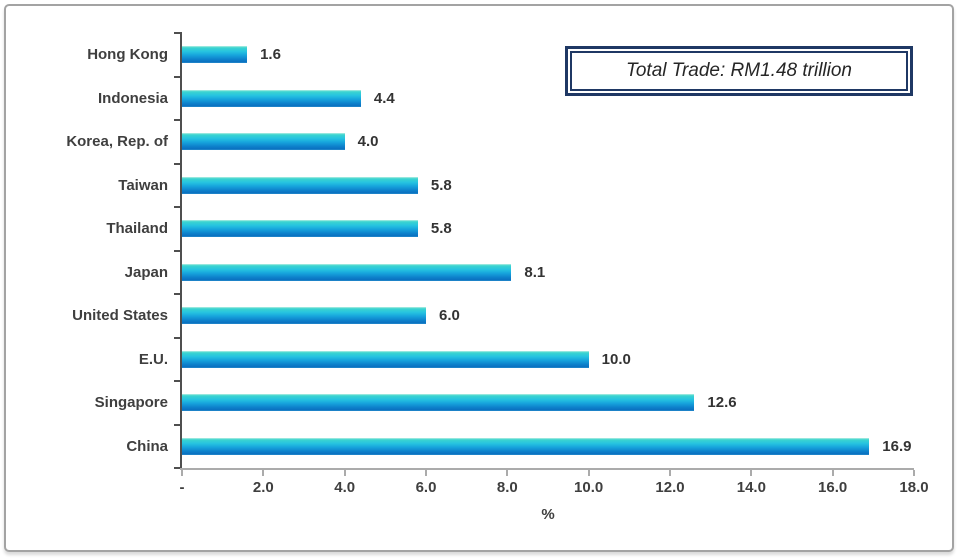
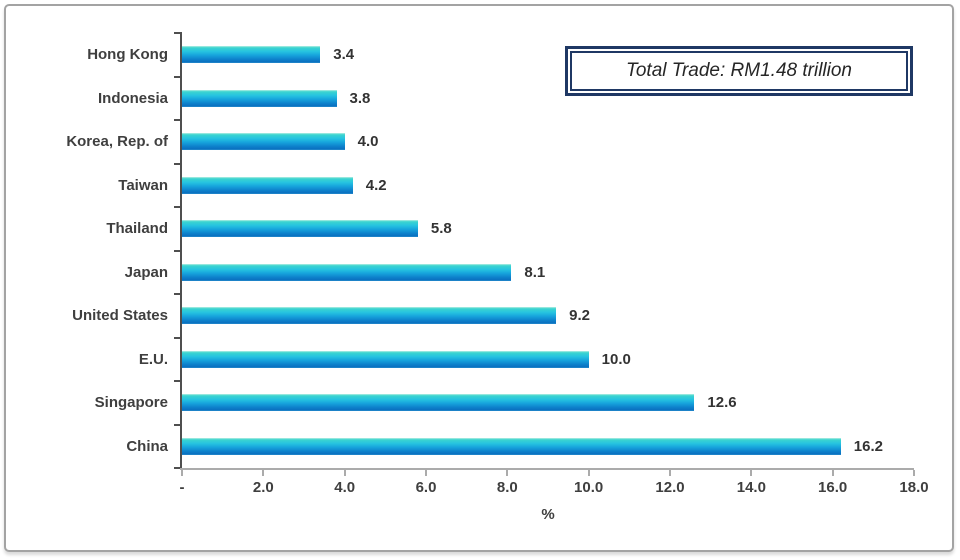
Hong Kong: 1.6 -> 3.4
Indonesia: 4.4 -> 3.8
Taiwan: 5.8 -> 4.2
United States: 6.0 -> 9.2
China: 16.9 -> 16.2
